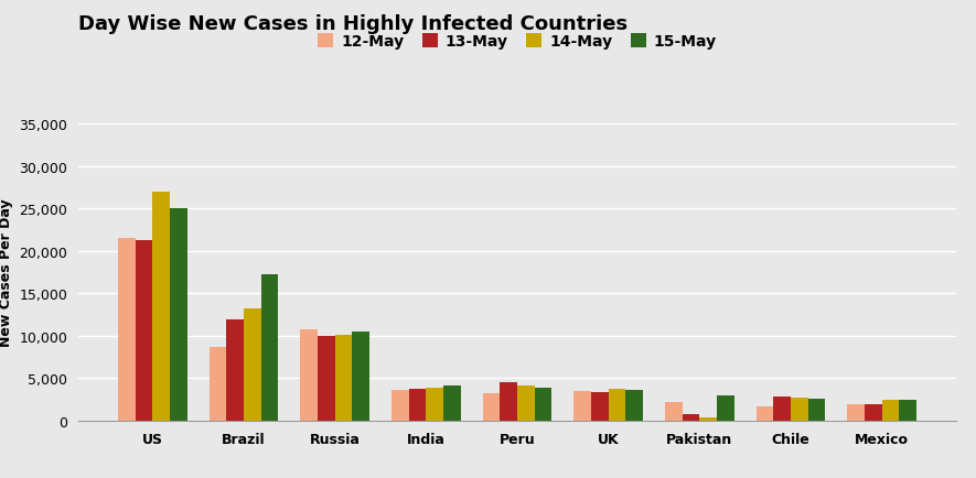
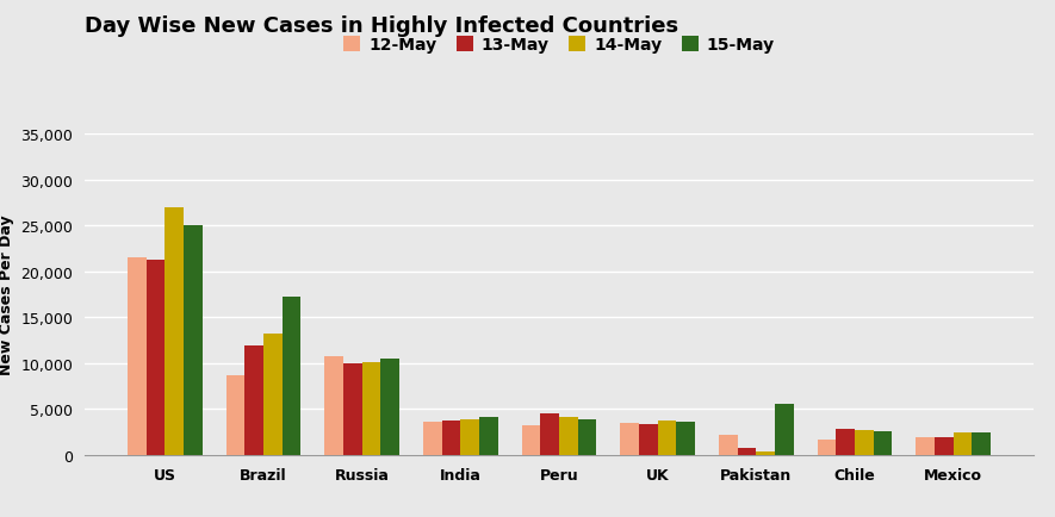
15-May/Pakistan: 3,000 -> 5,600
